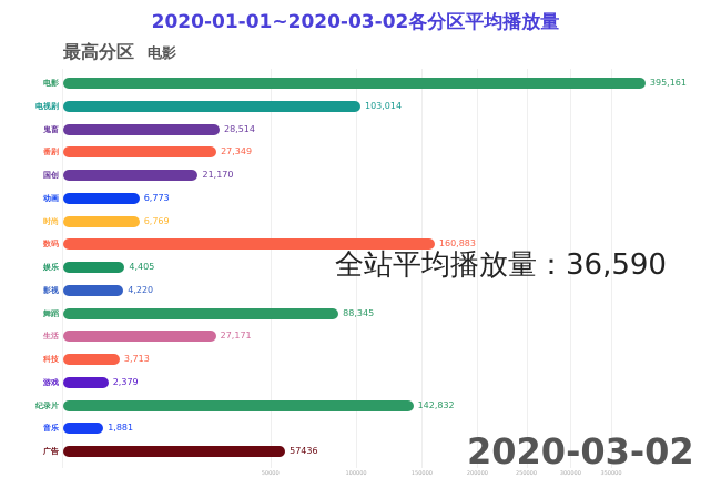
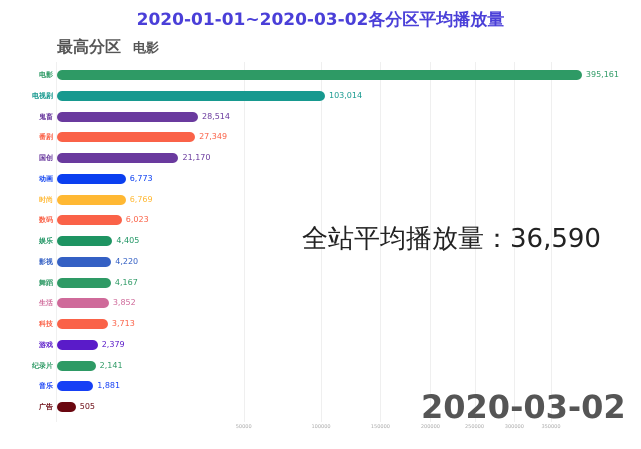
数码: 160,883 -> 6,023
舞蹈: 88,345 -> 4,167
生活: 27,171 -> 3,852
纪录片: 142,832 -> 2,141
广告: 57436 -> 505
